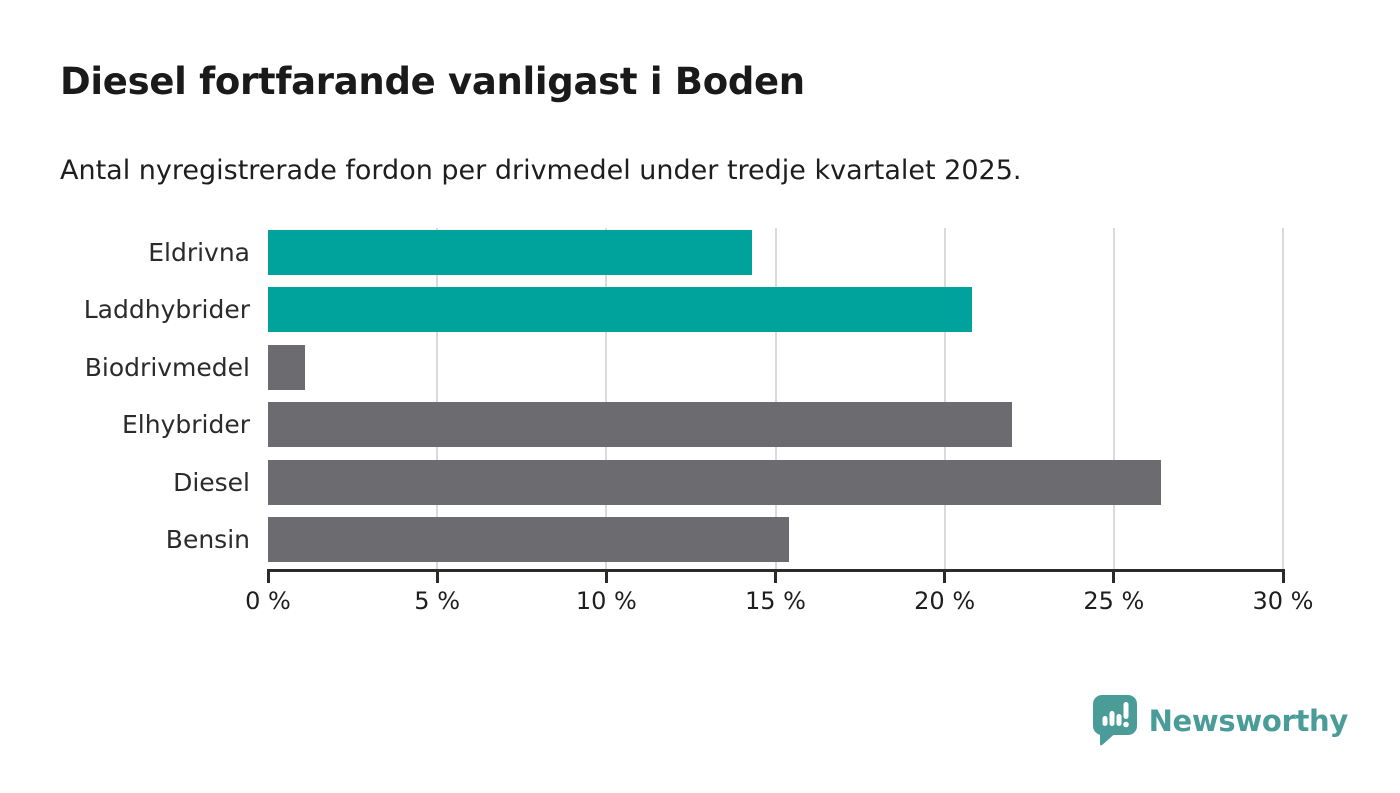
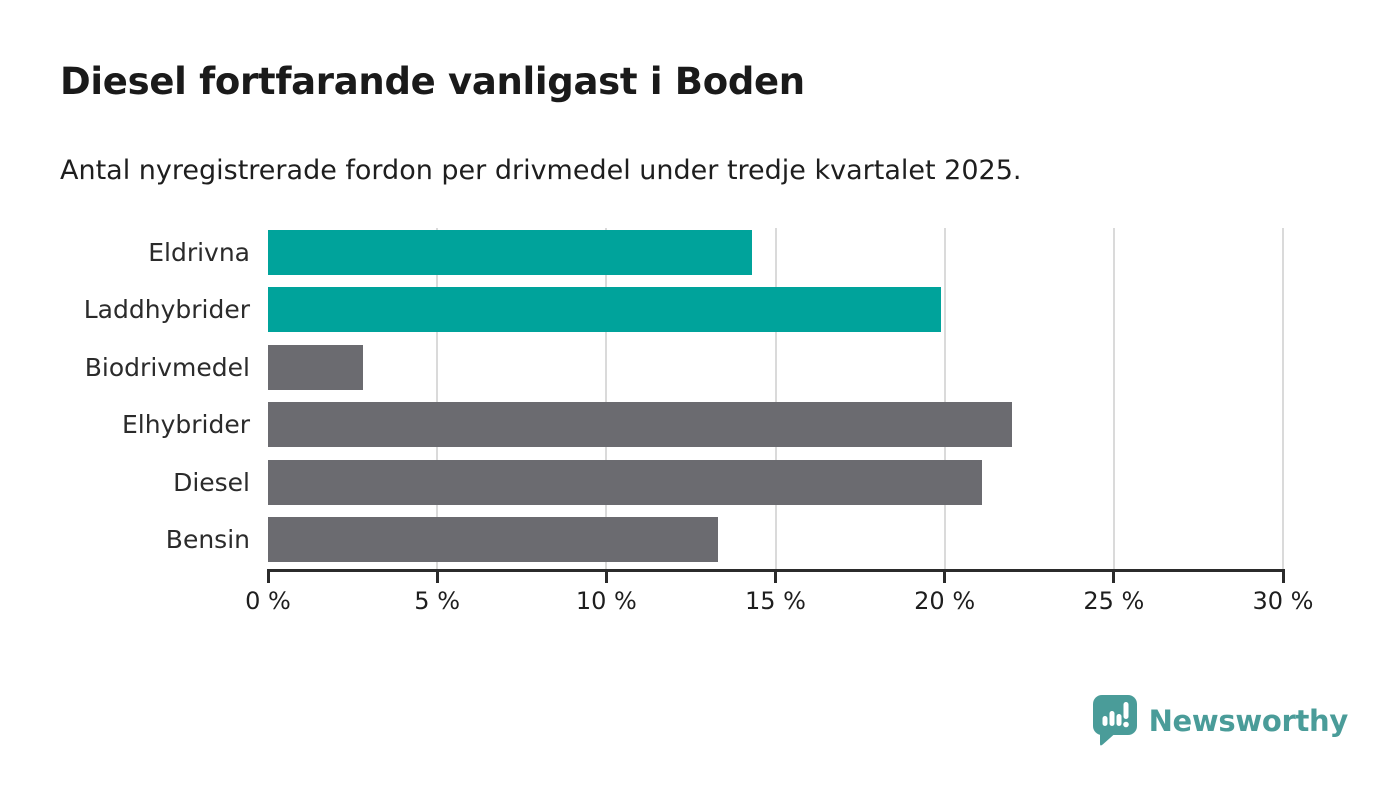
Laddhybrider: 20.8% -> 19.9%
Biodrivmedel: 1.1% -> 2.8%
Diesel: 26.4% -> 21.1%
Bensin: 15.4% -> 13.3%
